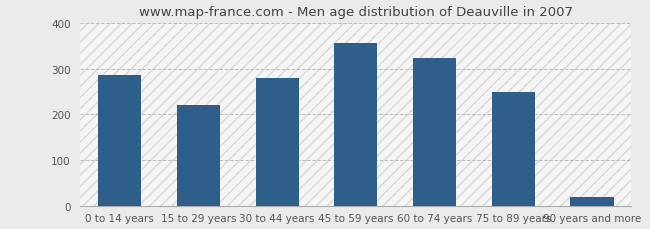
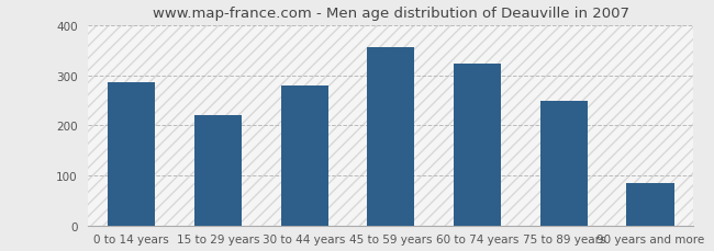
90 years and more: 20 -> 85
